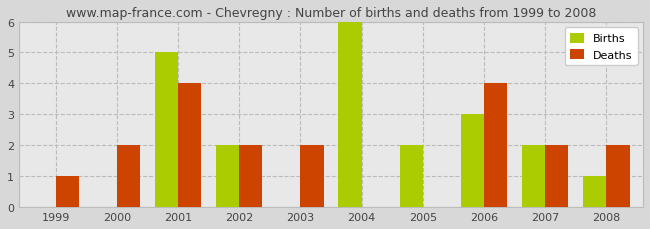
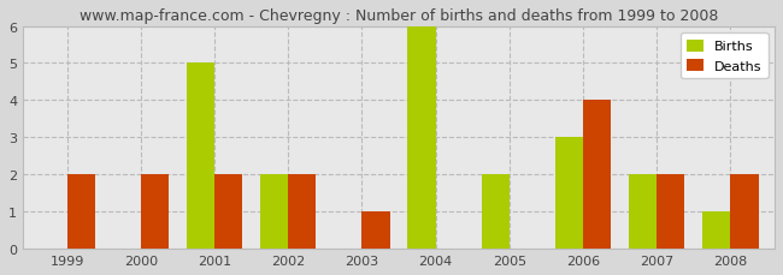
Deaths/1999: 1 -> 2
Deaths/2001: 4 -> 2
Deaths/2003: 2 -> 1
